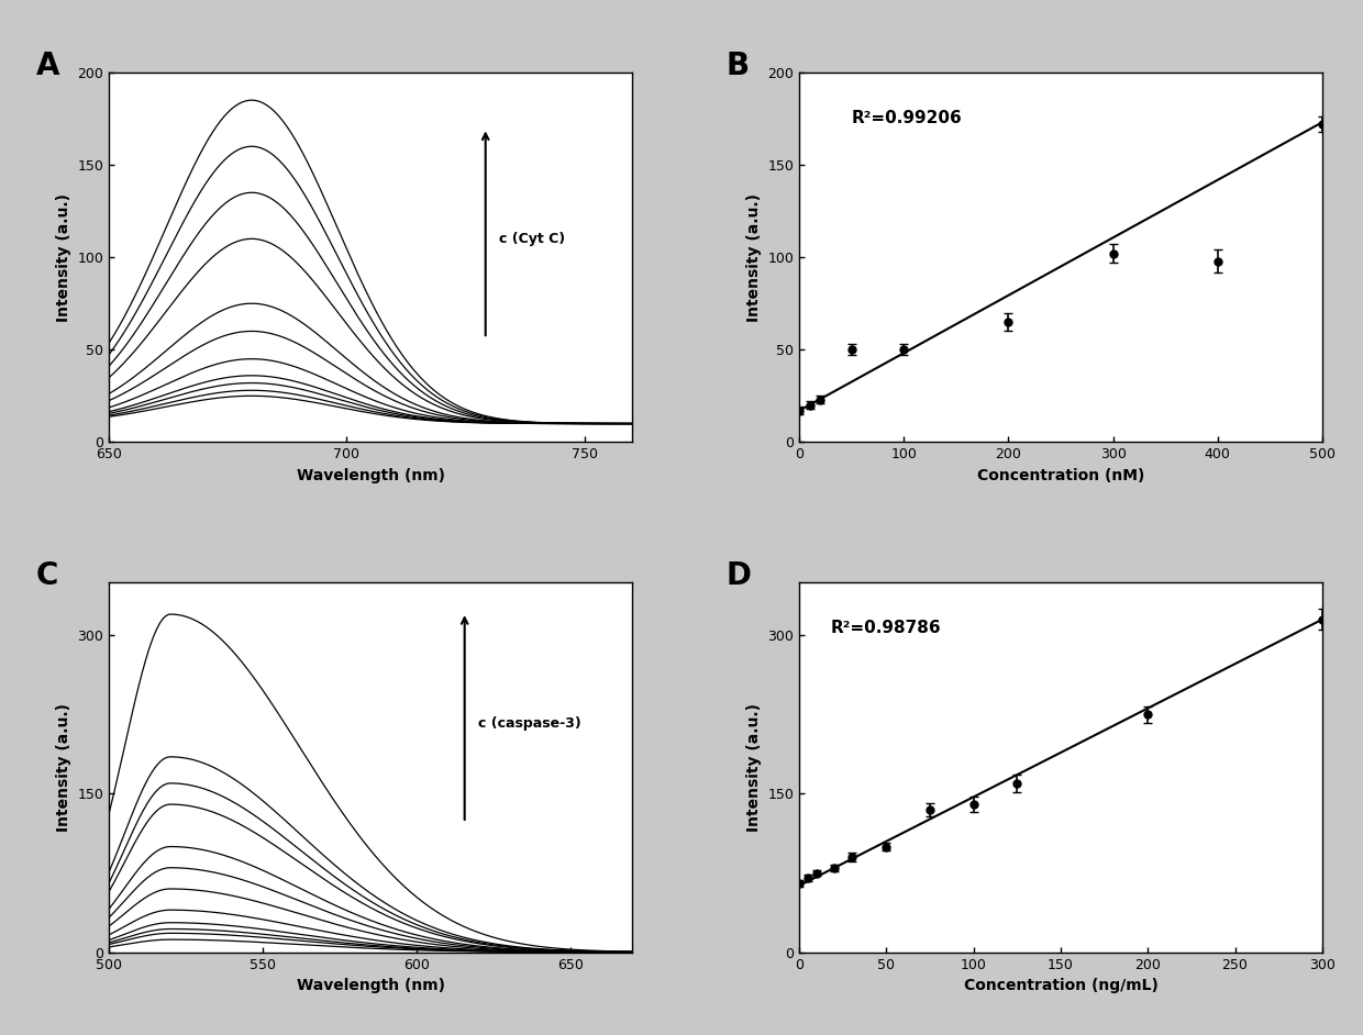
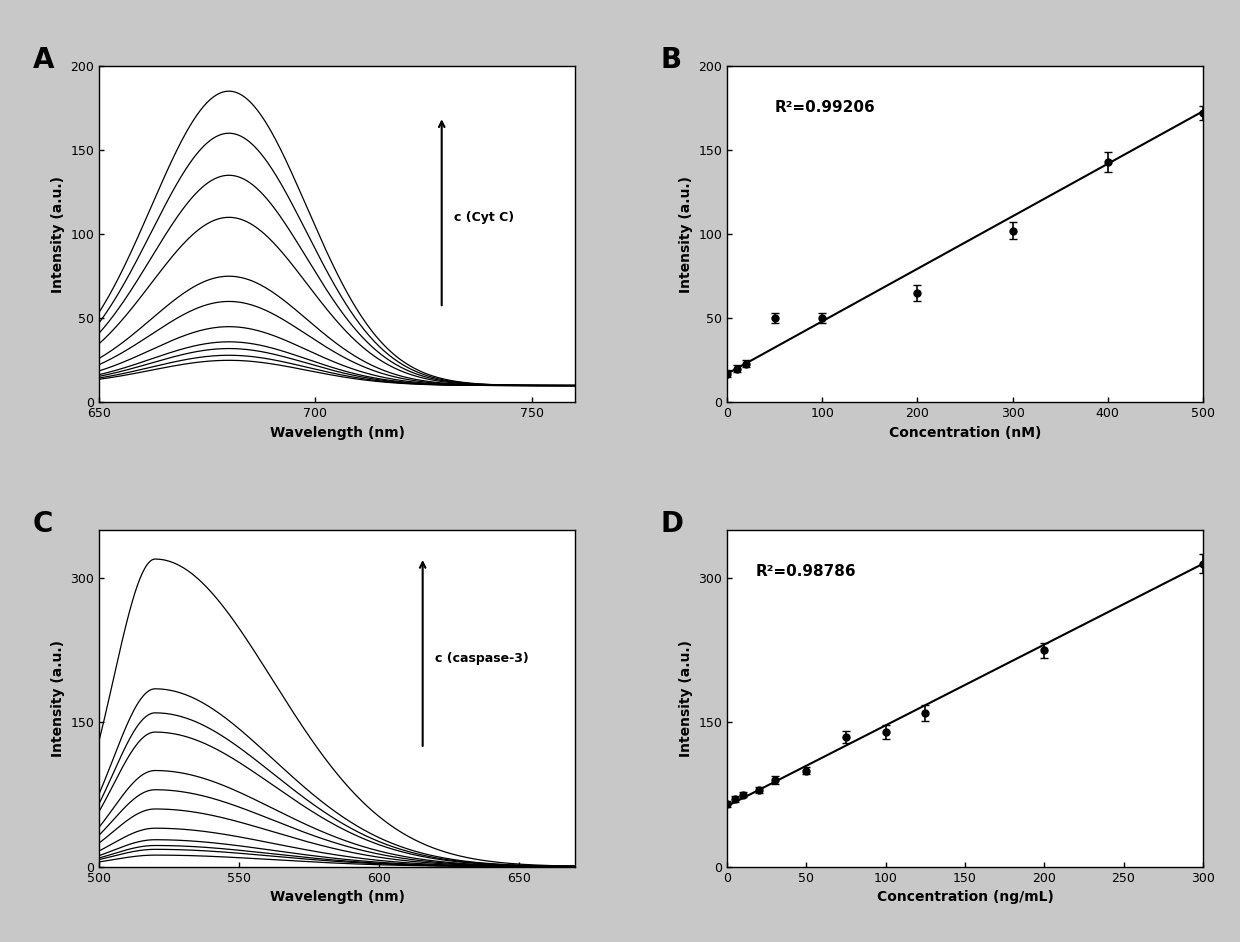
400: 98 -> 143
